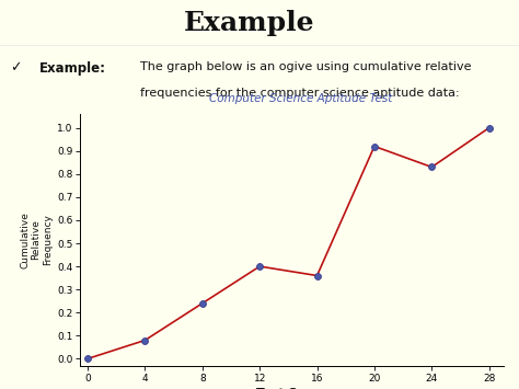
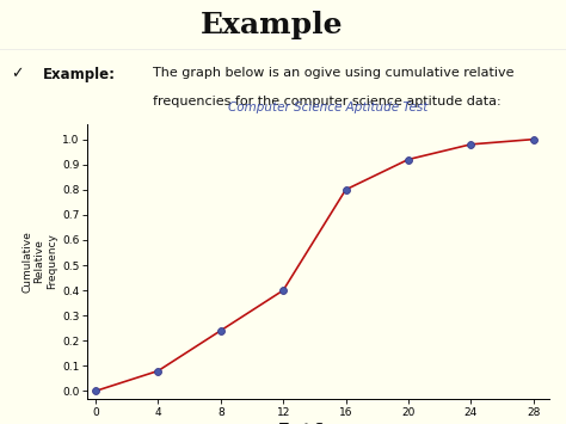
16: 0.36 -> 0.80
24: 0.83 -> 0.98
